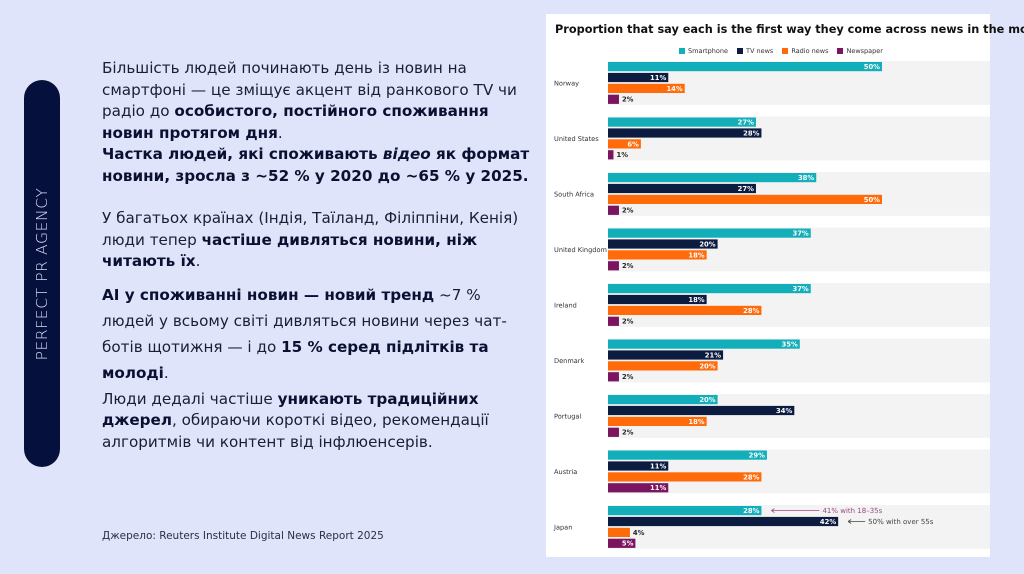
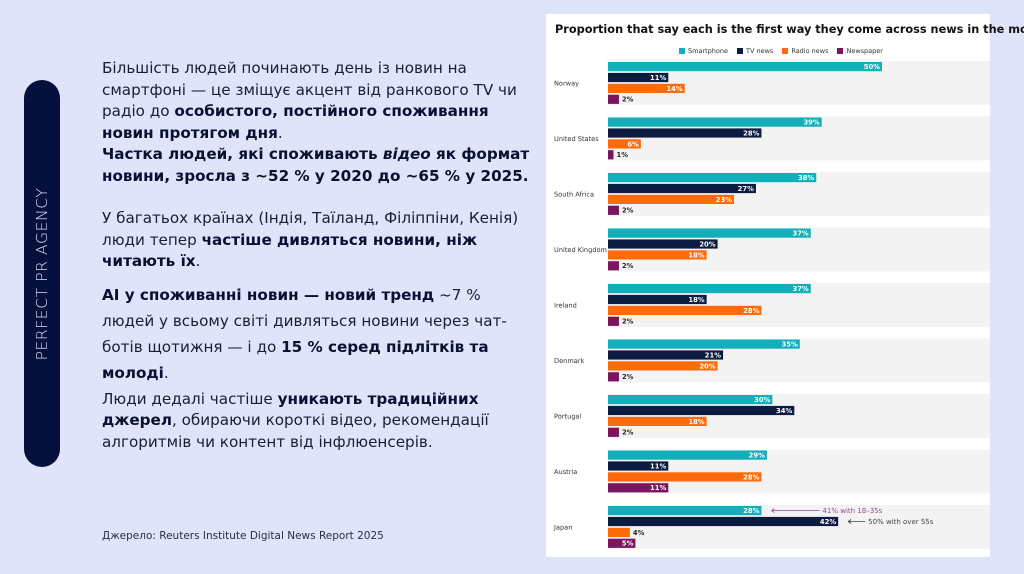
Smartphone/United States: 27% -> 39%
Radio news/South Africa: 50% -> 23%
Smartphone/Portugal: 20% -> 30%
